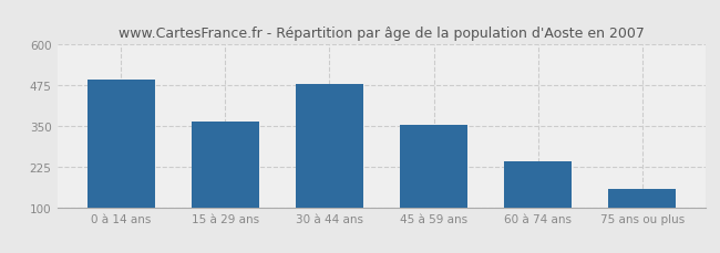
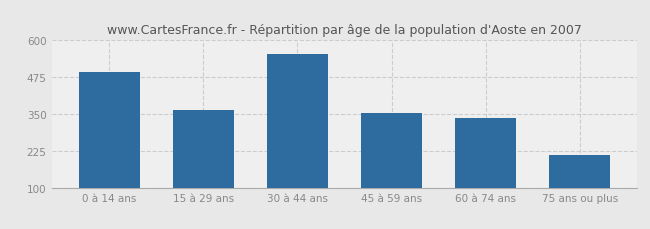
30 à 44 ans: 480 -> 555
60 à 74 ans: 243 -> 335
75 ans ou plus: 155 -> 210
